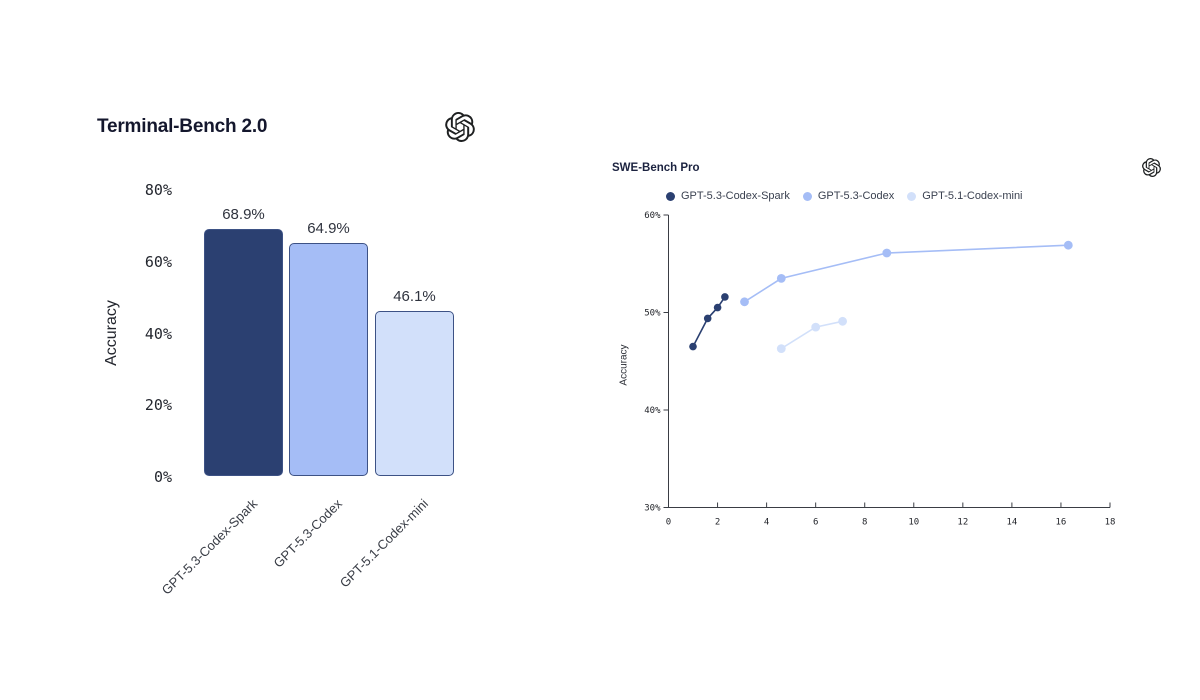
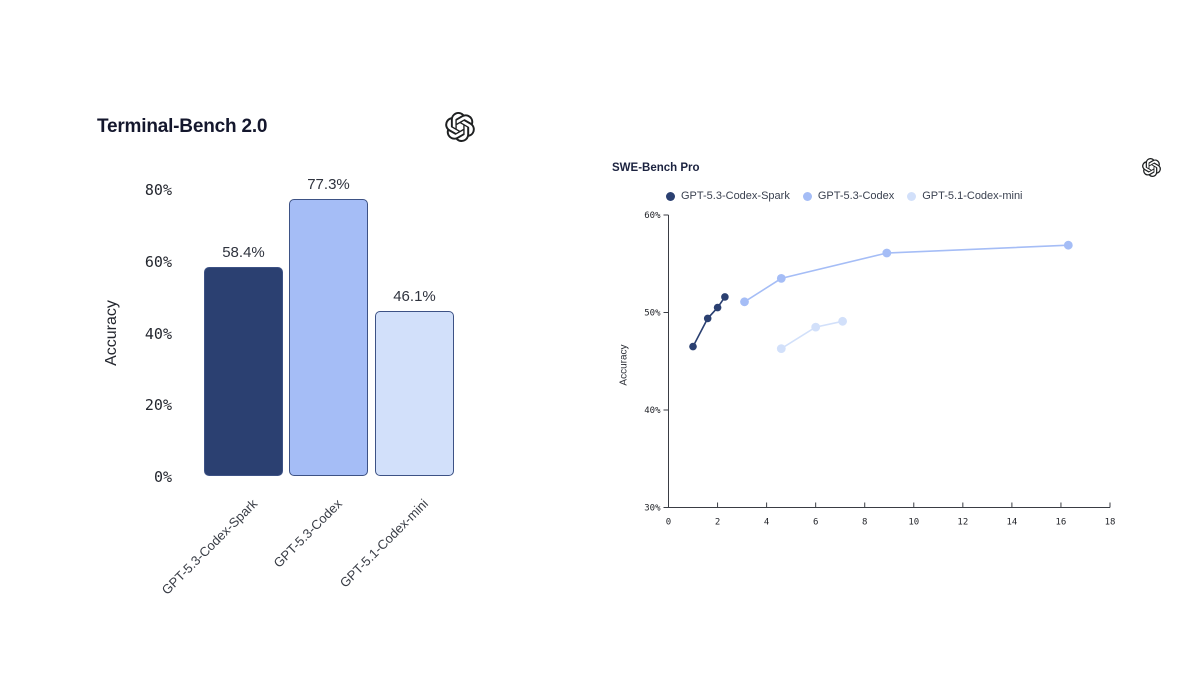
Terminal-Bench 2.0/GPT-5.3-Codex-Spark: 68.9% -> 58.4%
Terminal-Bench 2.0/GPT-5.3-Codex: 64.9% -> 77.3%
